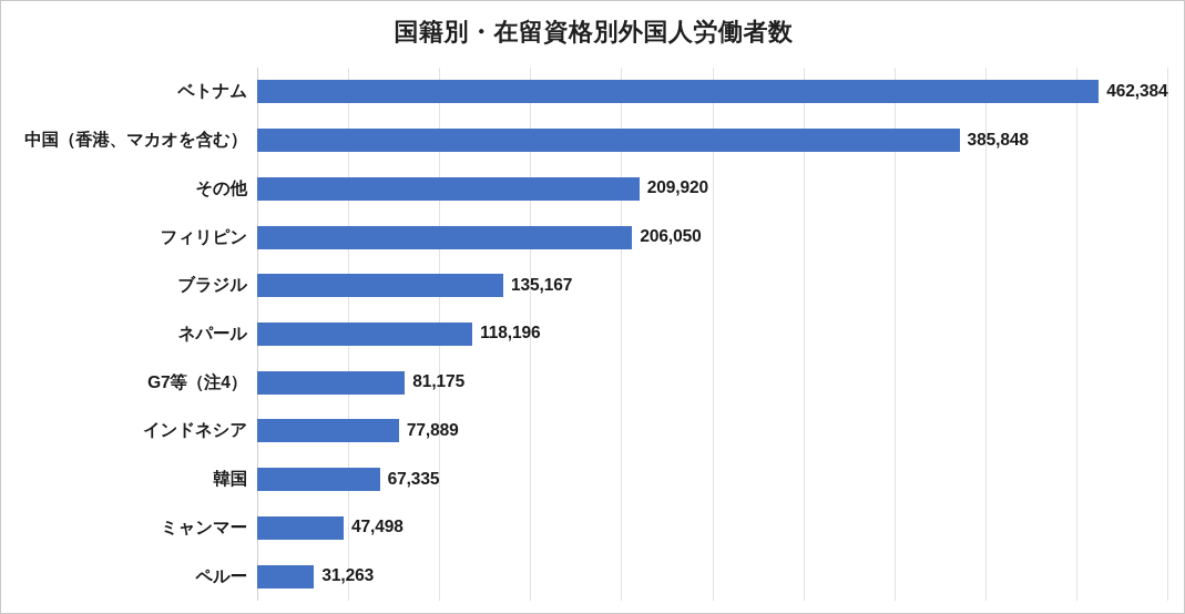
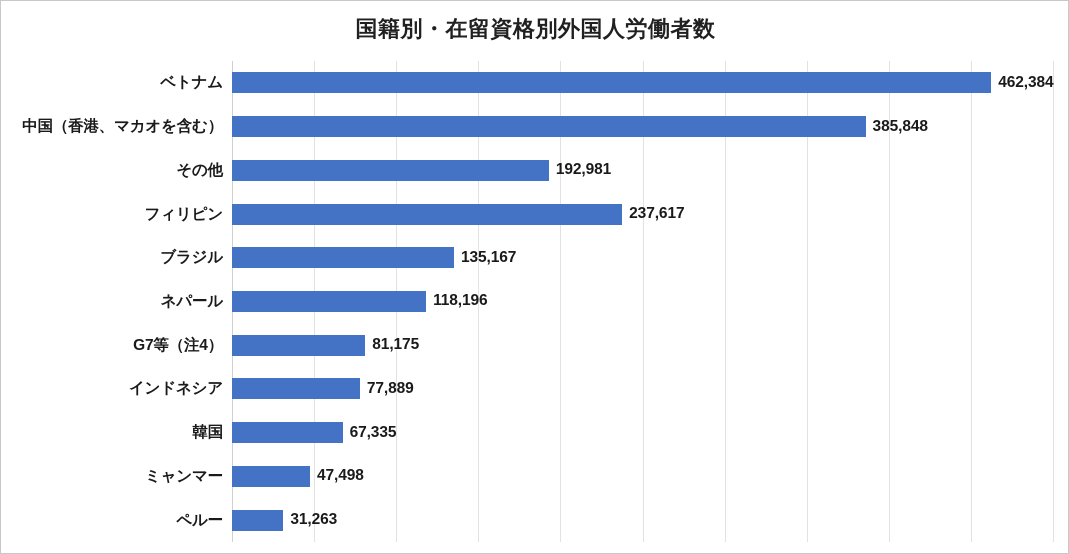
その他: 209,920 -> 192,981
フィリピン: 206,050 -> 237,617
